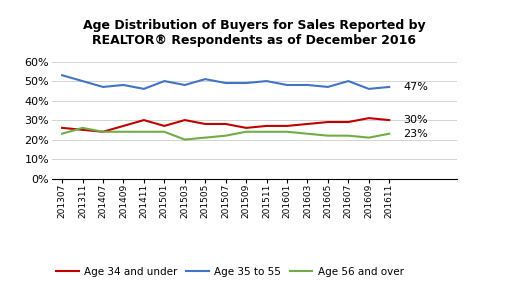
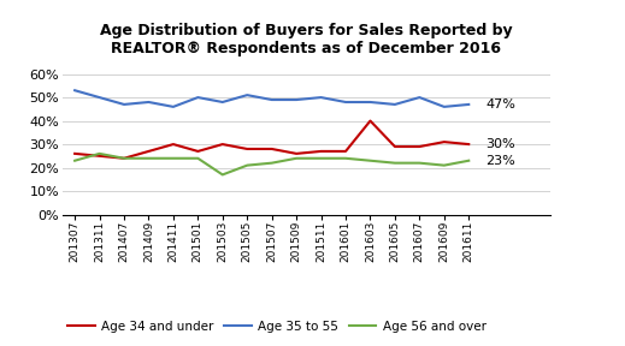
Age 56 and over/201503: 20% -> 17%
Age 34 and under/201603: 28% -> 40%
